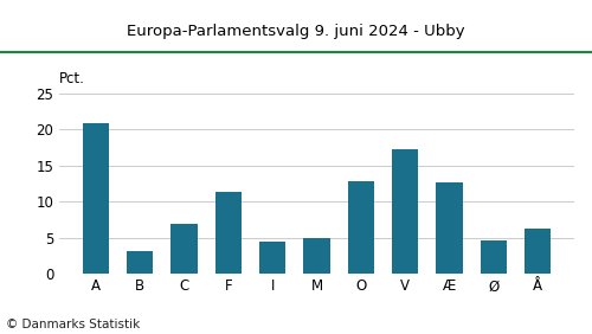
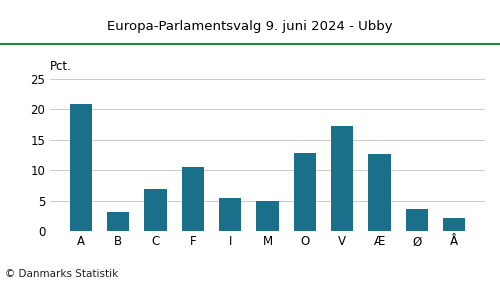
F: 11.4 -> 10.5
I: 4.4 -> 5.4
Ø: 4.6 -> 3.6
Å: 6.2 -> 2.2
